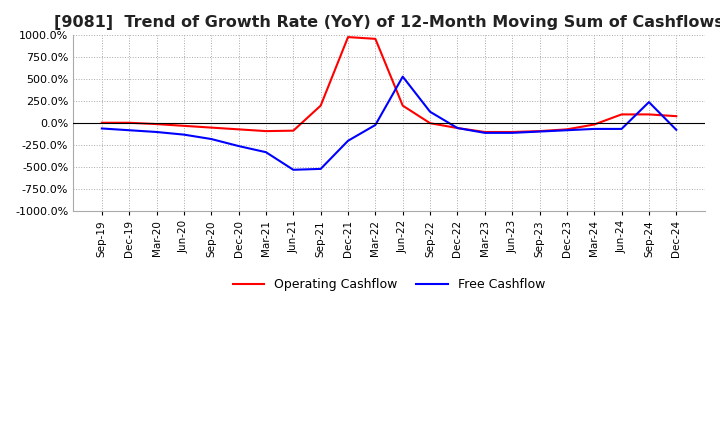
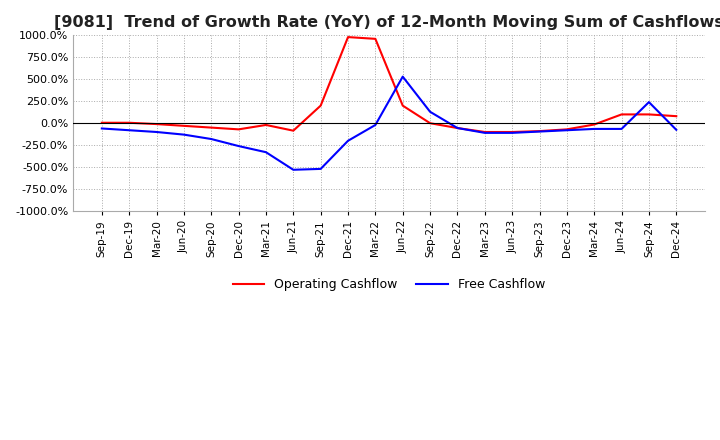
Operating Cashflow/Mar-21: -90% -> -20%
